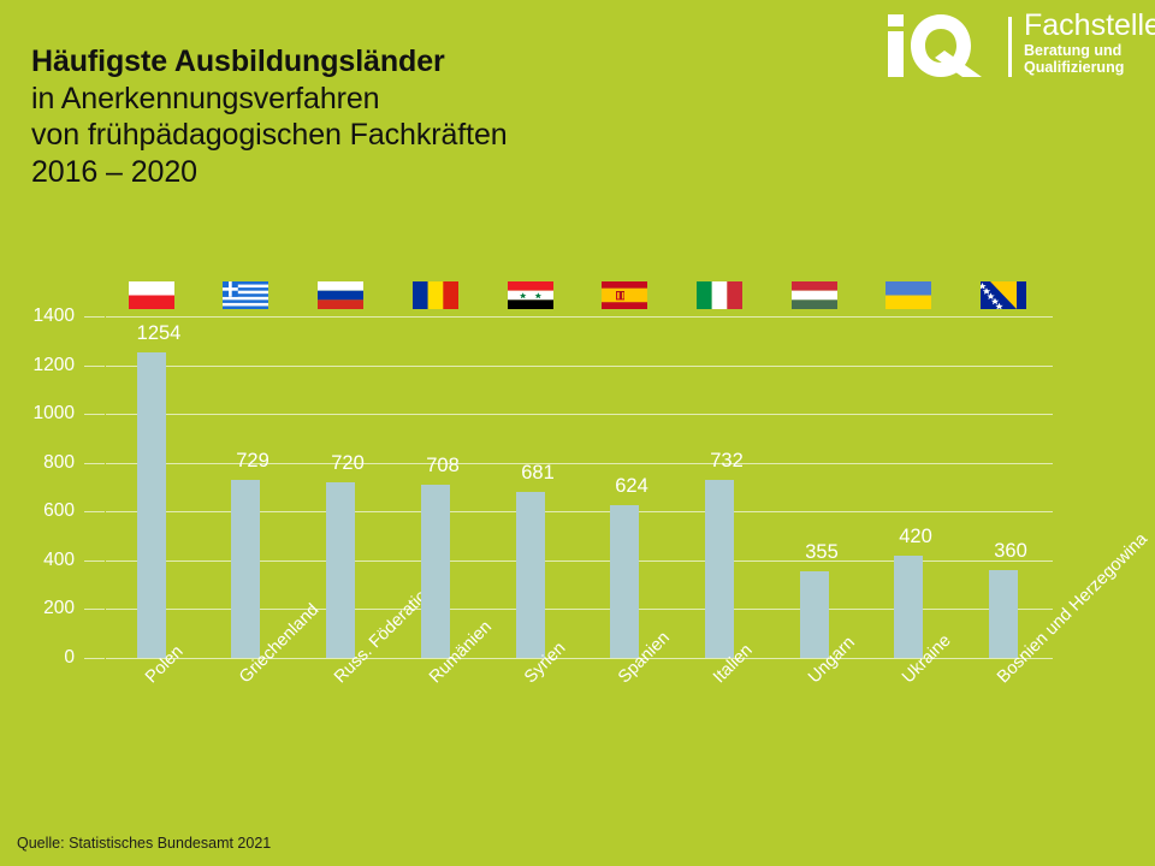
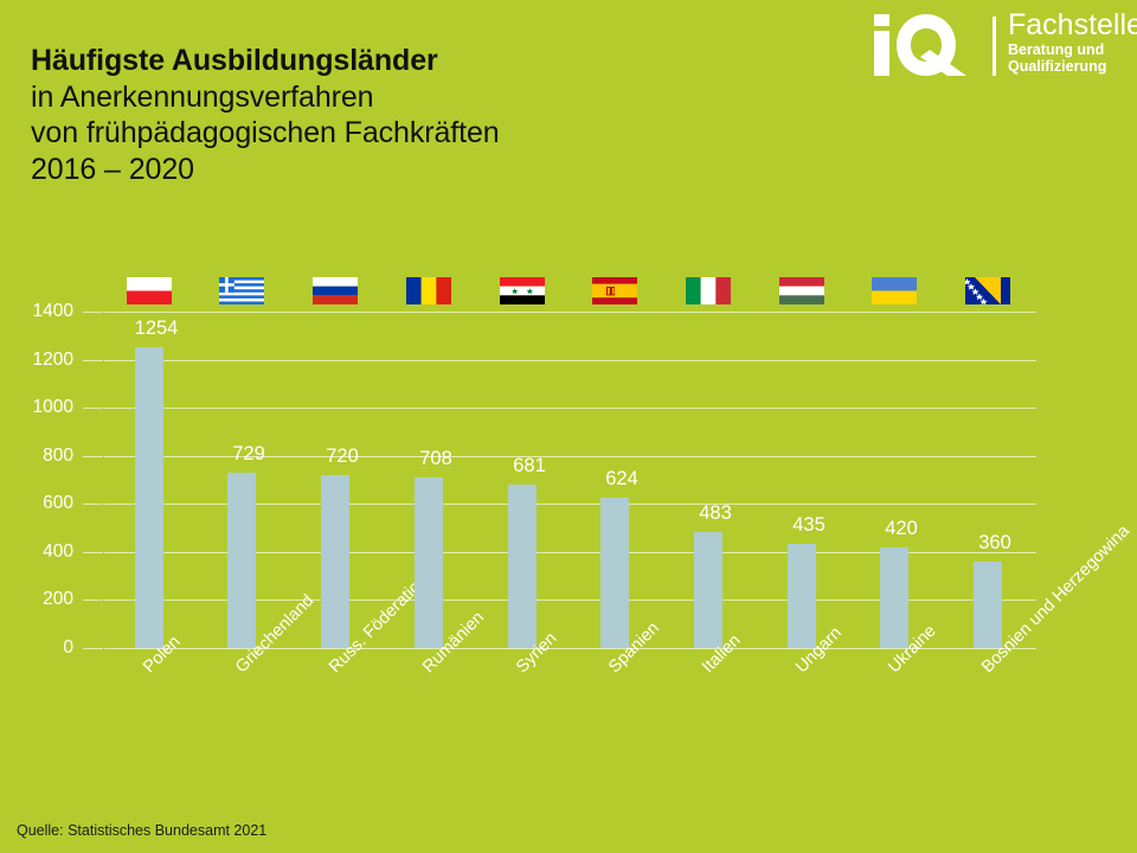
Italien: 732 -> 483
Ungarn: 355 -> 435
